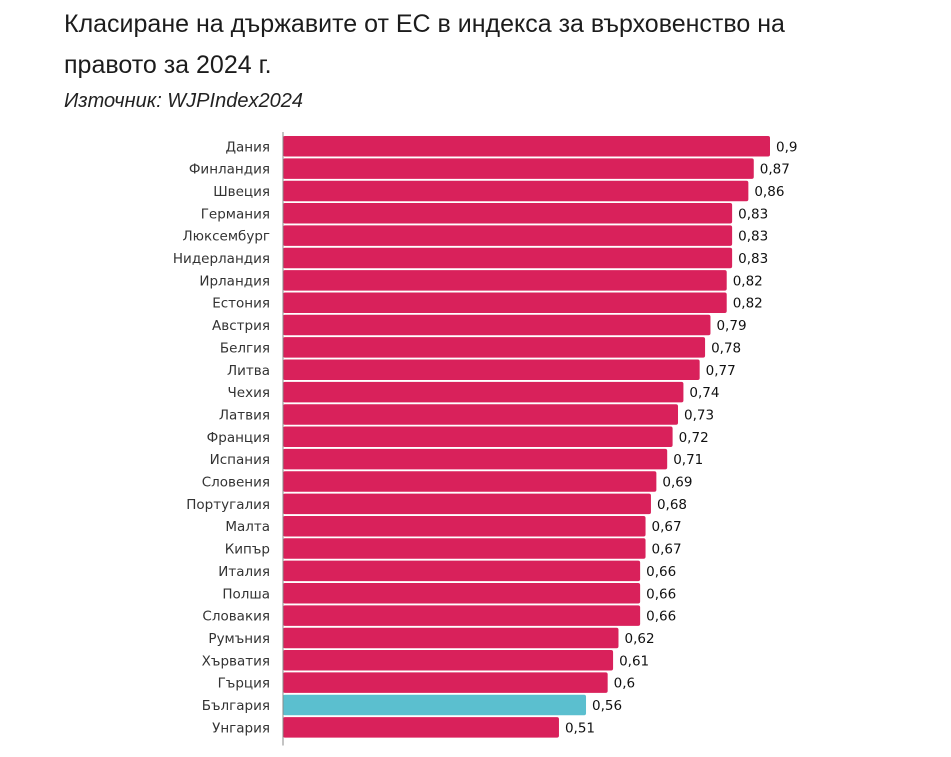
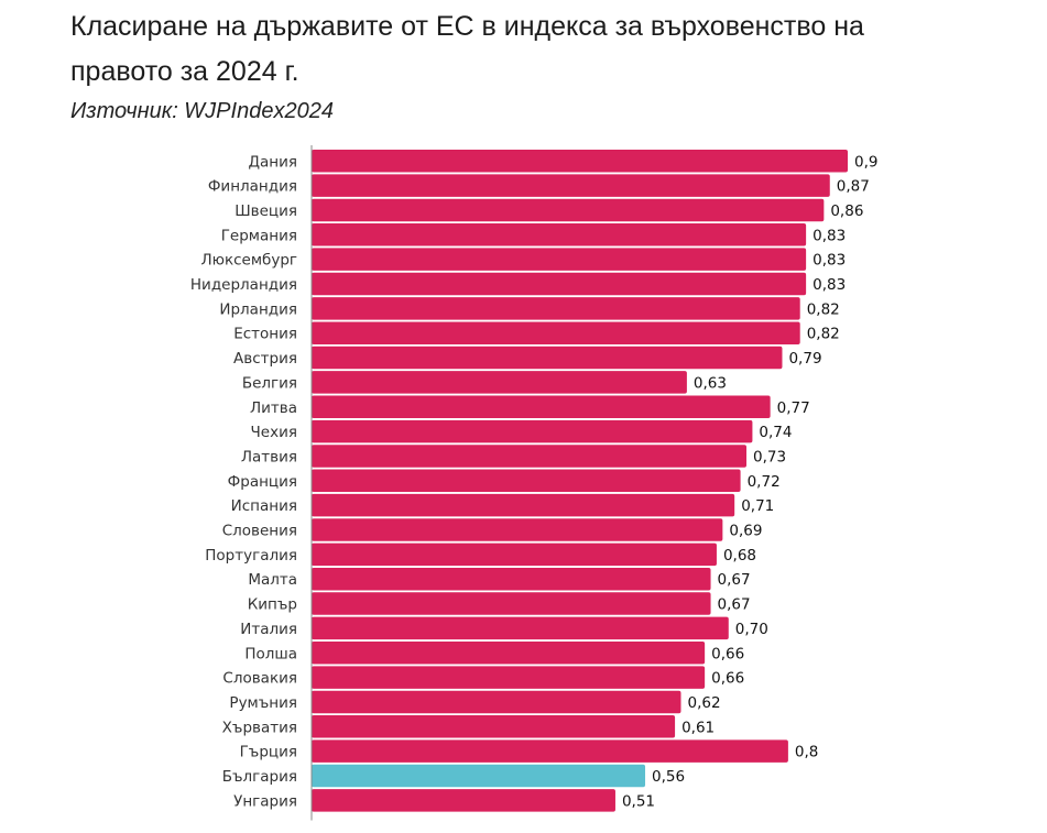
Белгия: 0,78 -> 0,63
Италия: 0,66 -> 0,70
Гърция: 0,6 -> 0,8
